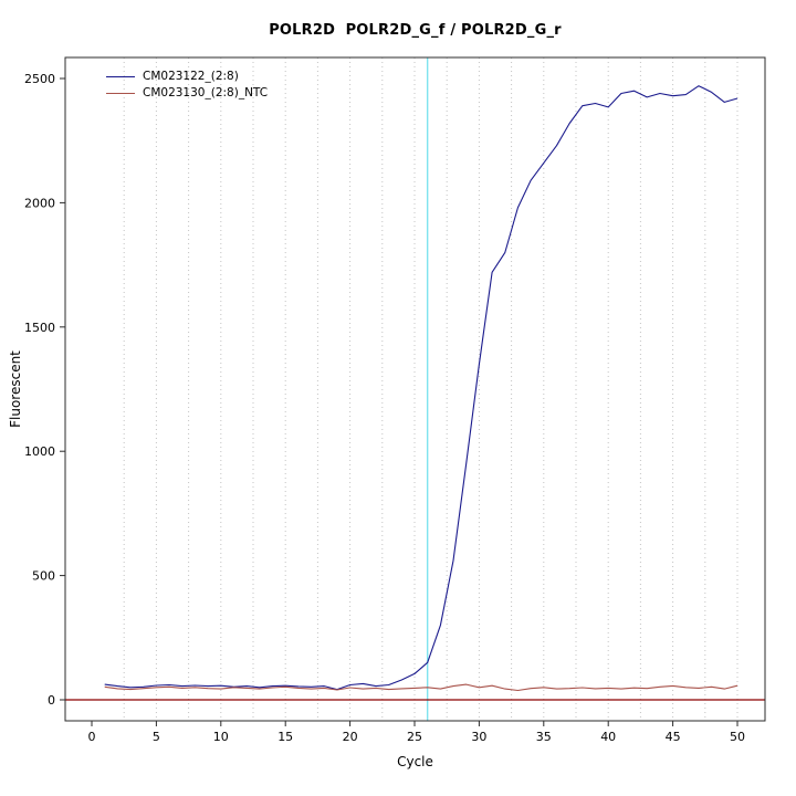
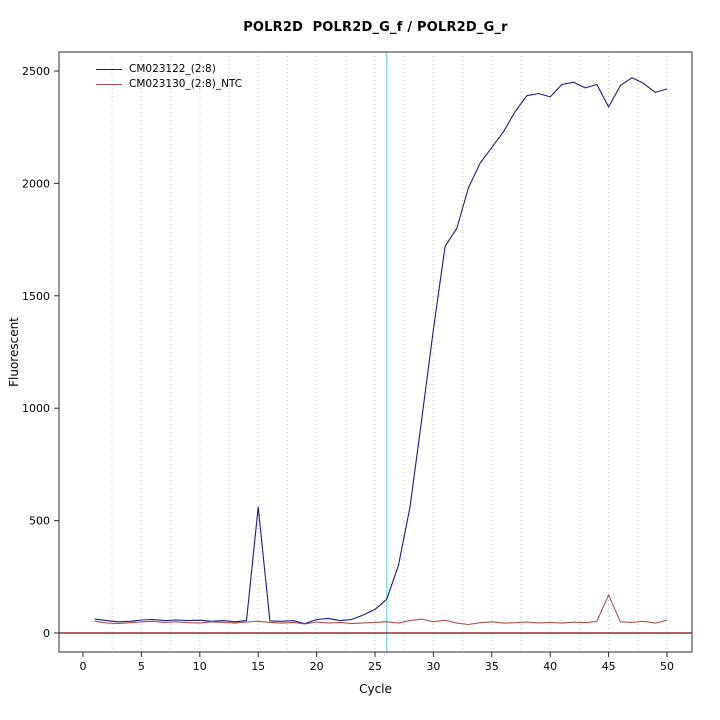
CM023122_(2:8)/15: 60 -> 560
CM023122_(2:8)/45: 2430 -> 2340
CM023130_(2:8)_NTC/45: 60 -> 170
